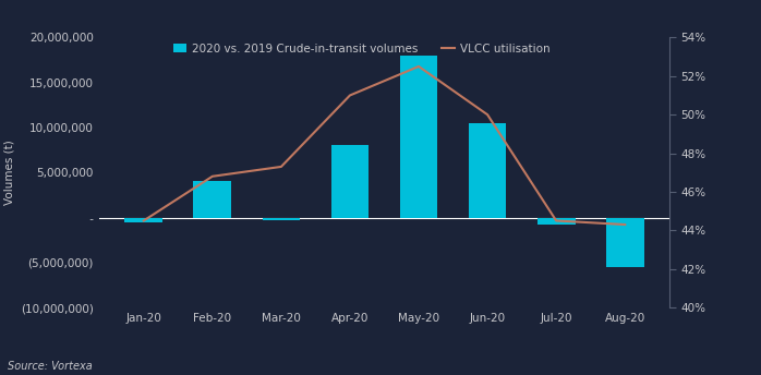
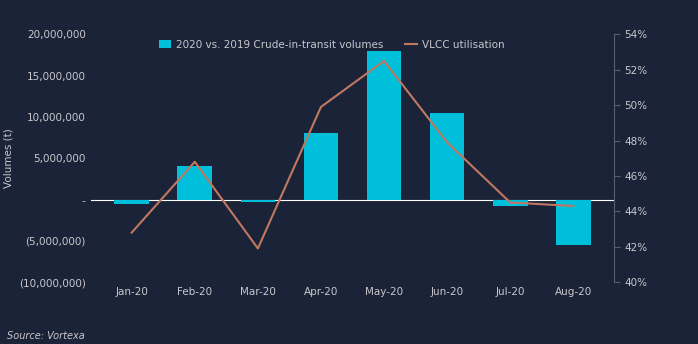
VLCC utilisation/Jan-20: 44.5% -> 42.8%
VLCC utilisation/Mar-20: 47.3% -> 41.9%
VLCC utilisation/Apr-20: 51.0% -> 49.9%
VLCC utilisation/Jun-20: 50.0% -> 47.9%
